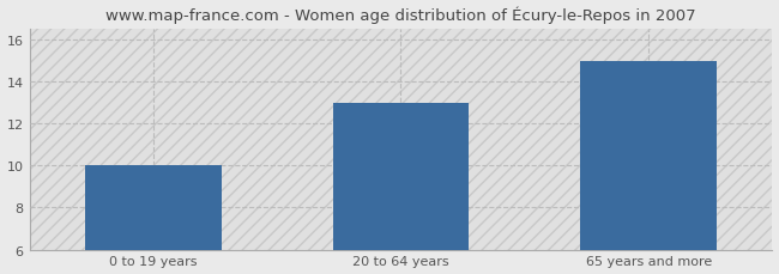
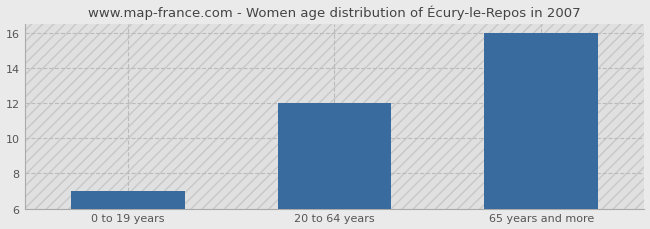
0 to 19 years: 10 -> 7
20 to 64 years: 13 -> 12
65 years and more: 15 -> 16
